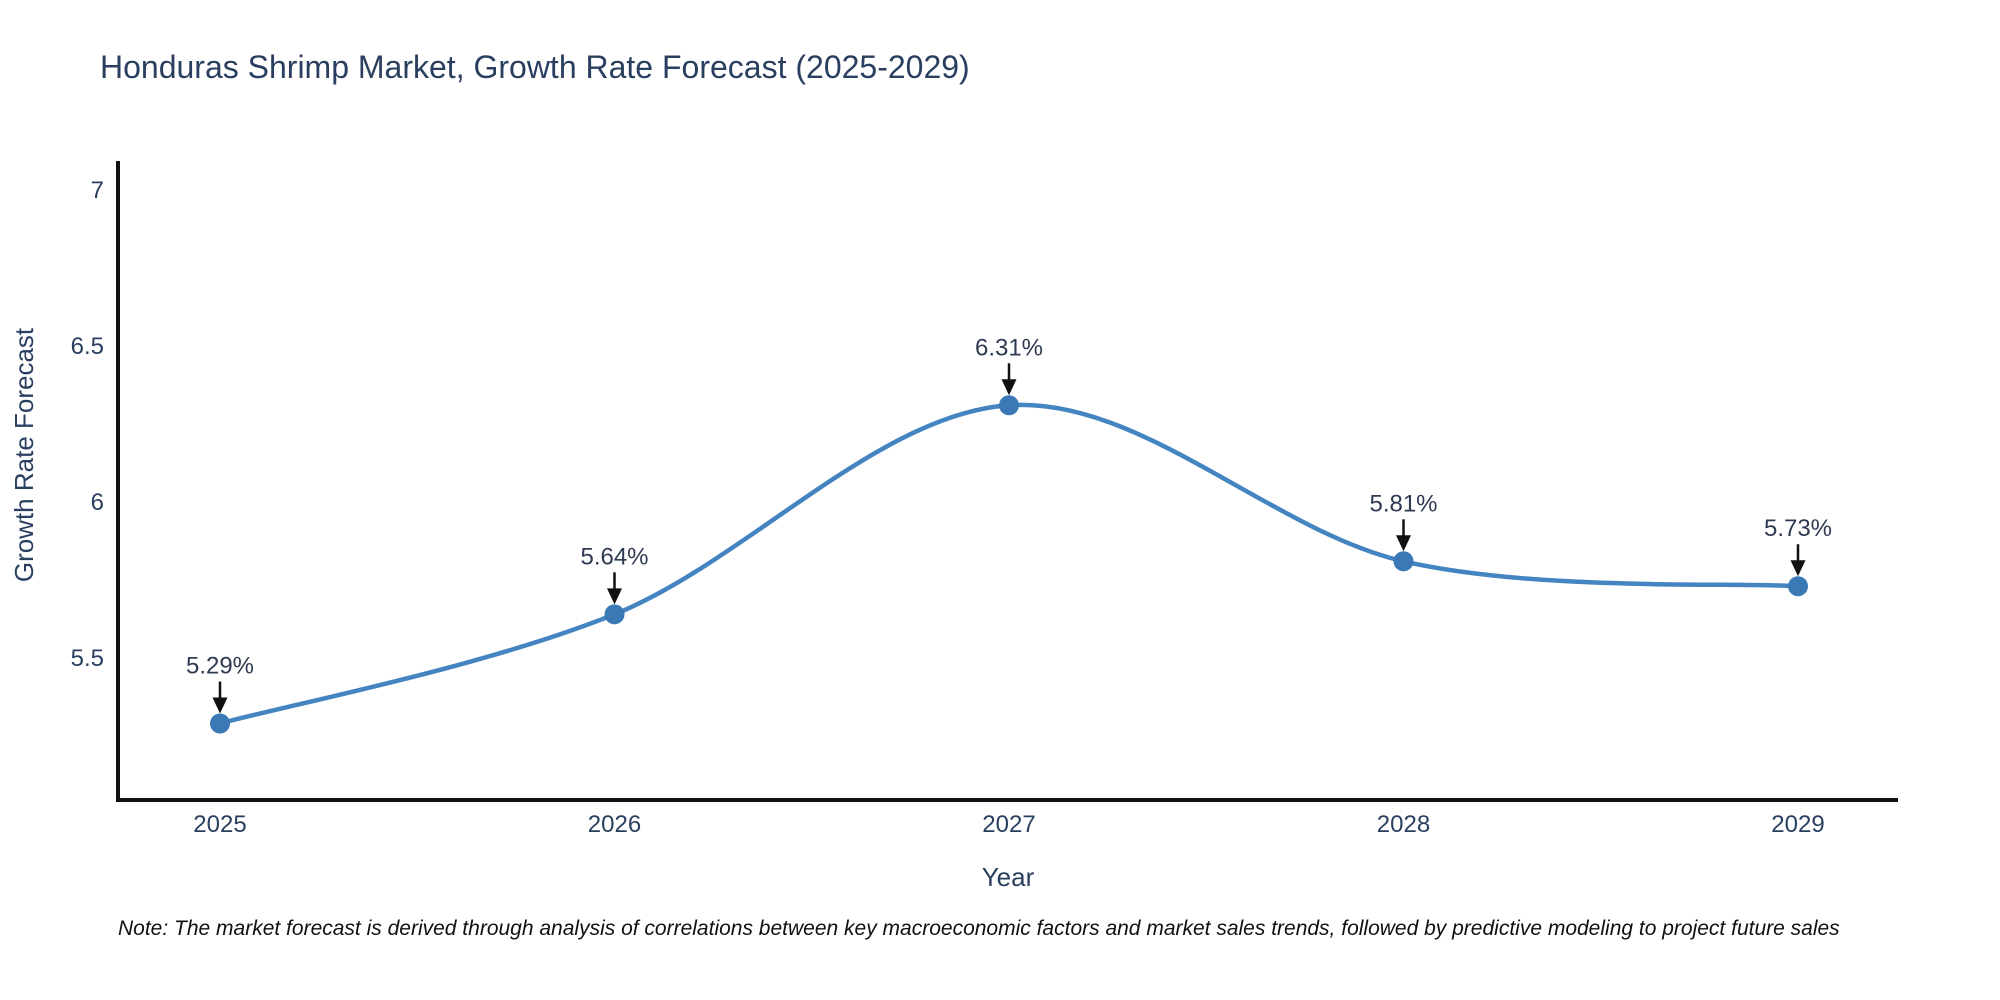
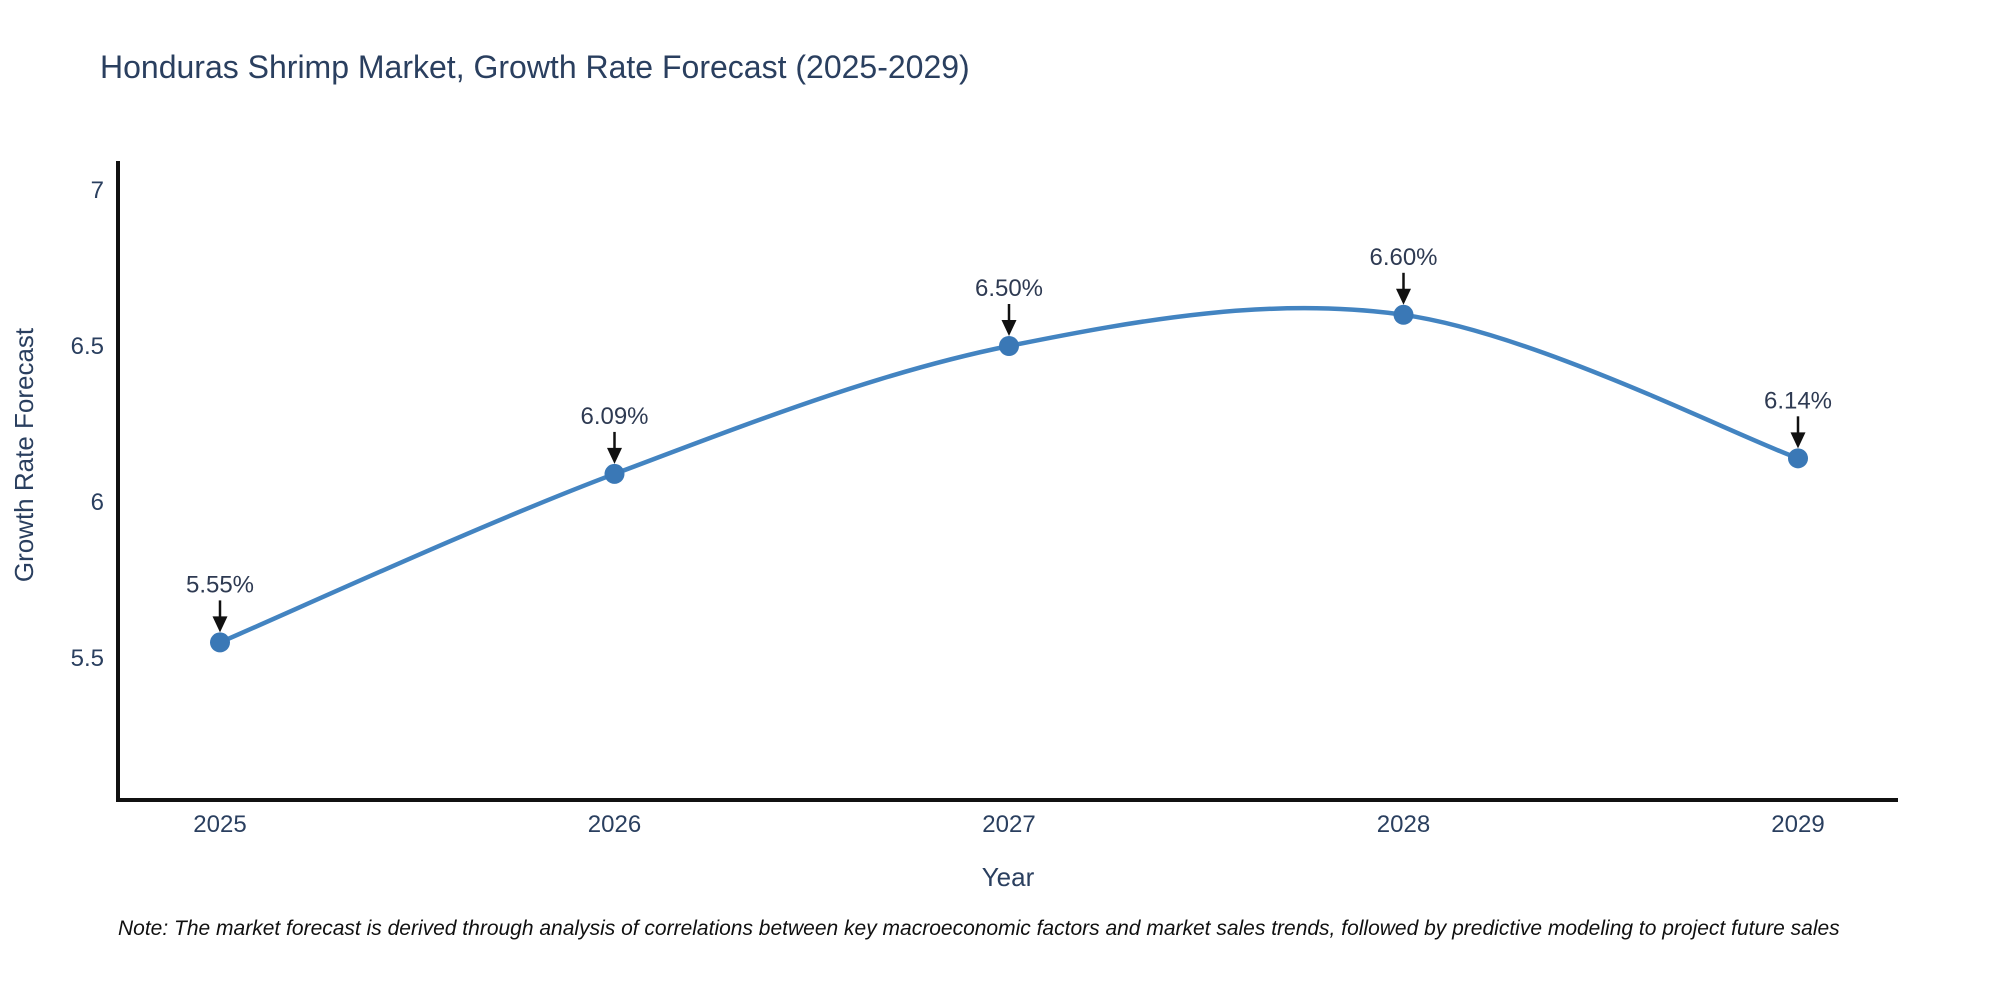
2025: 5.29% -> 5.55%
2026: 5.64% -> 6.09%
2027: 6.31% -> 6.50%
2028: 5.81% -> 6.60%
2029: 5.73% -> 6.14%
